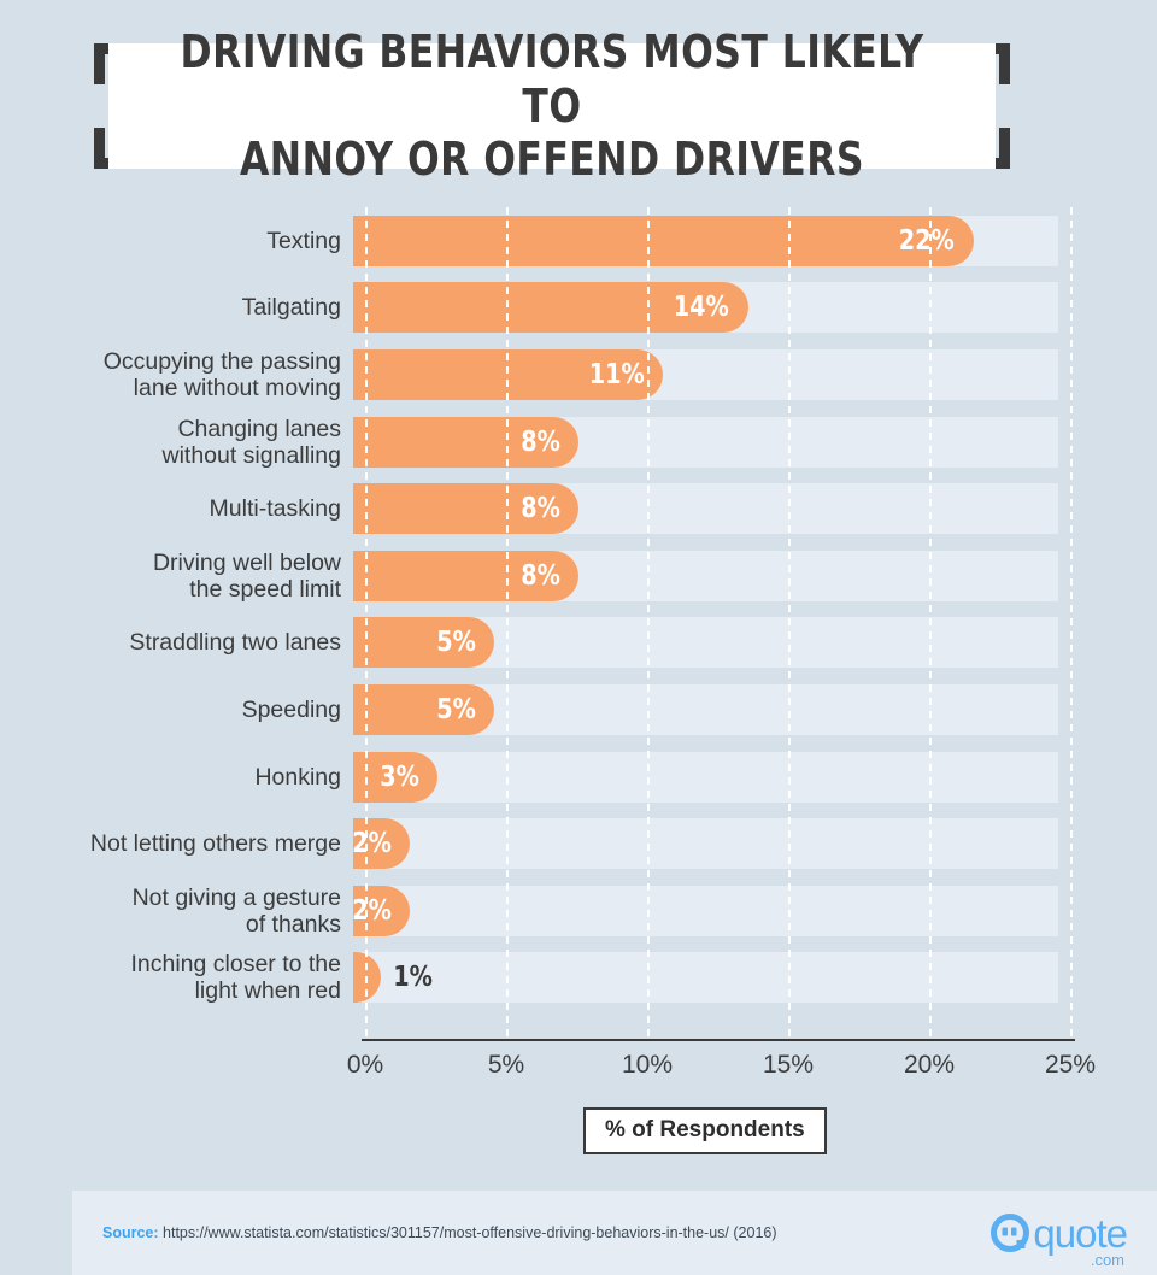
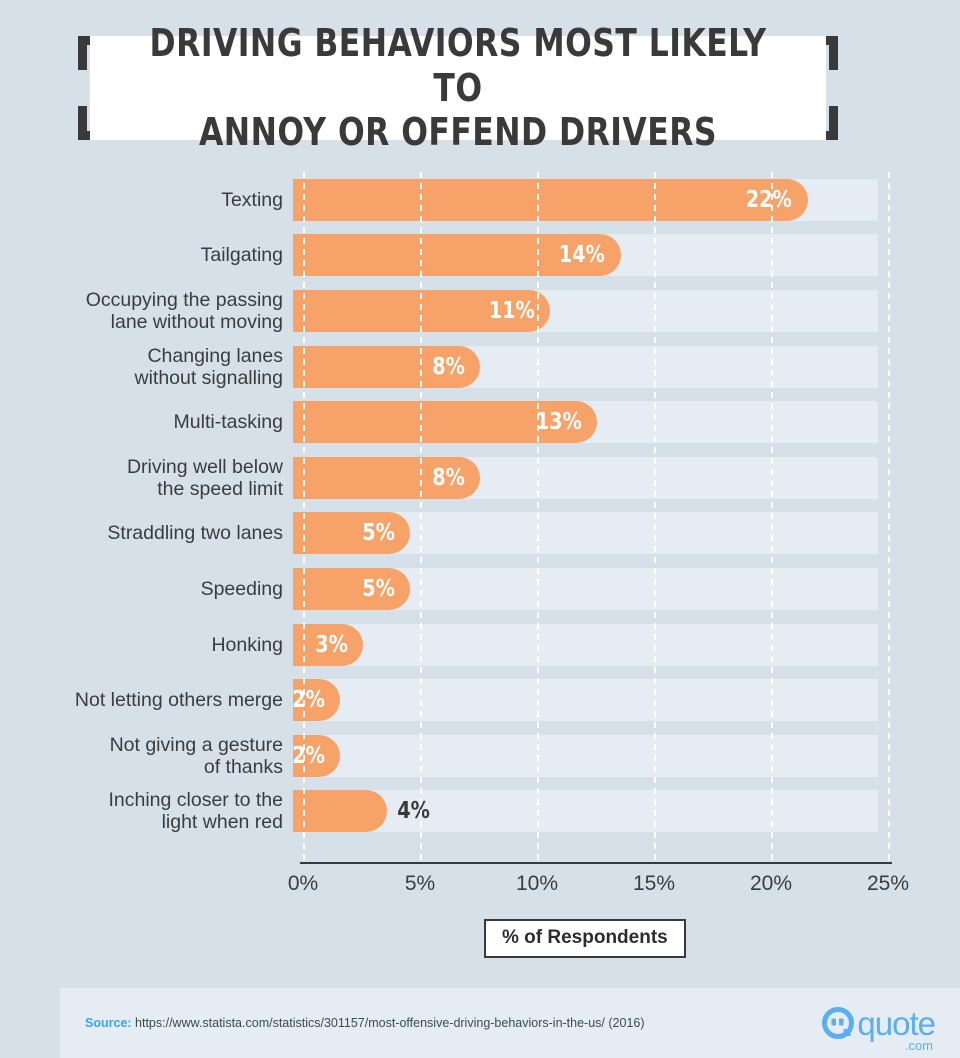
Multi-tasking: 8% -> 13%
Inching closer to the light when red: 1% -> 4%
